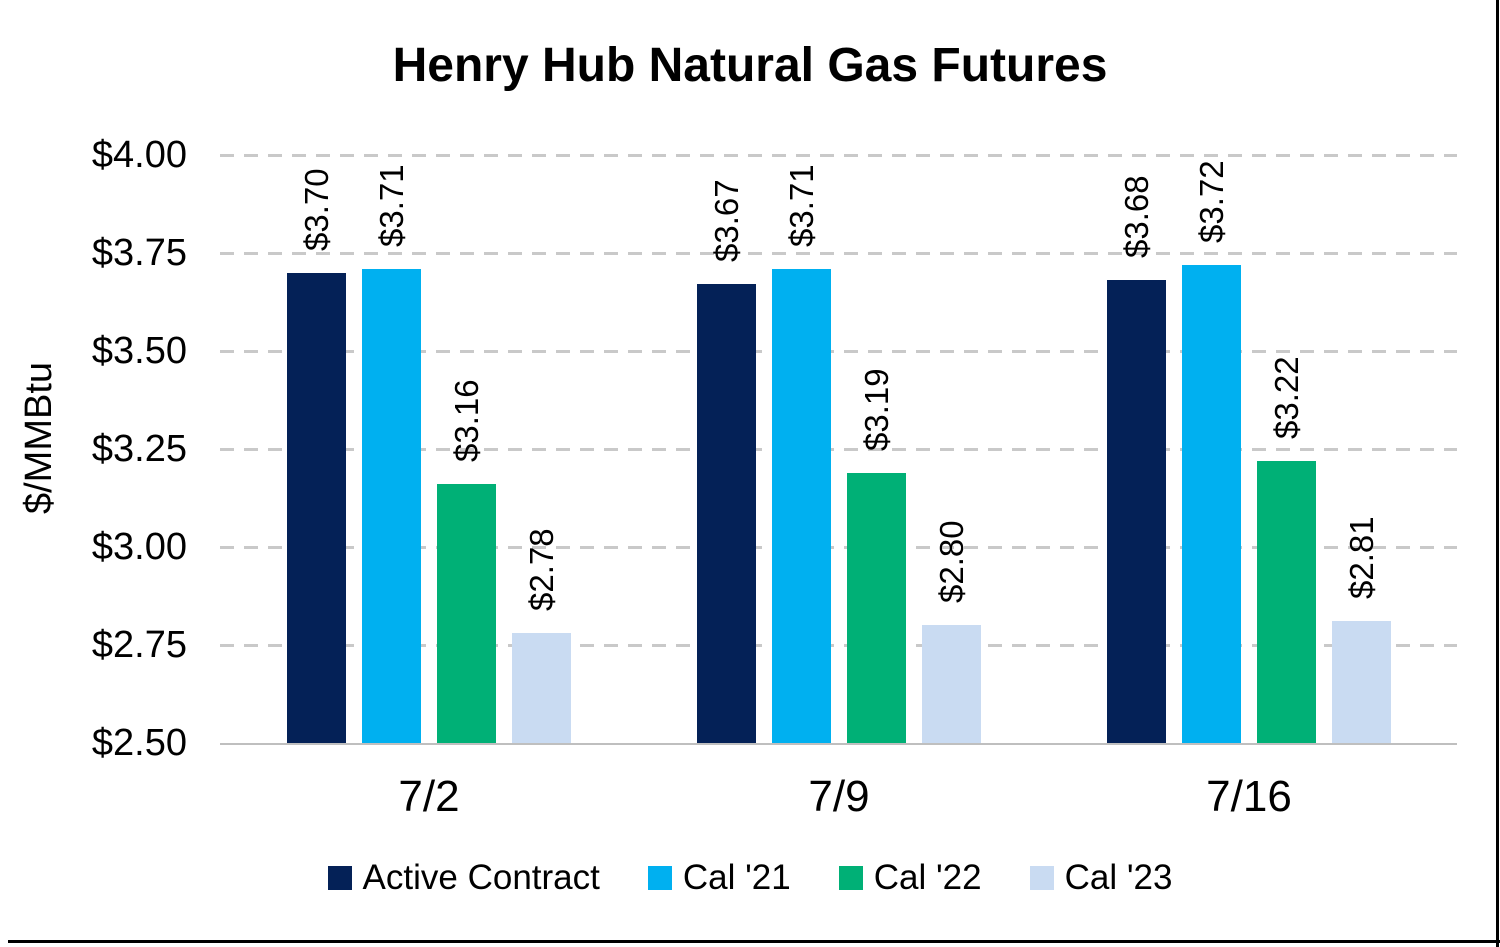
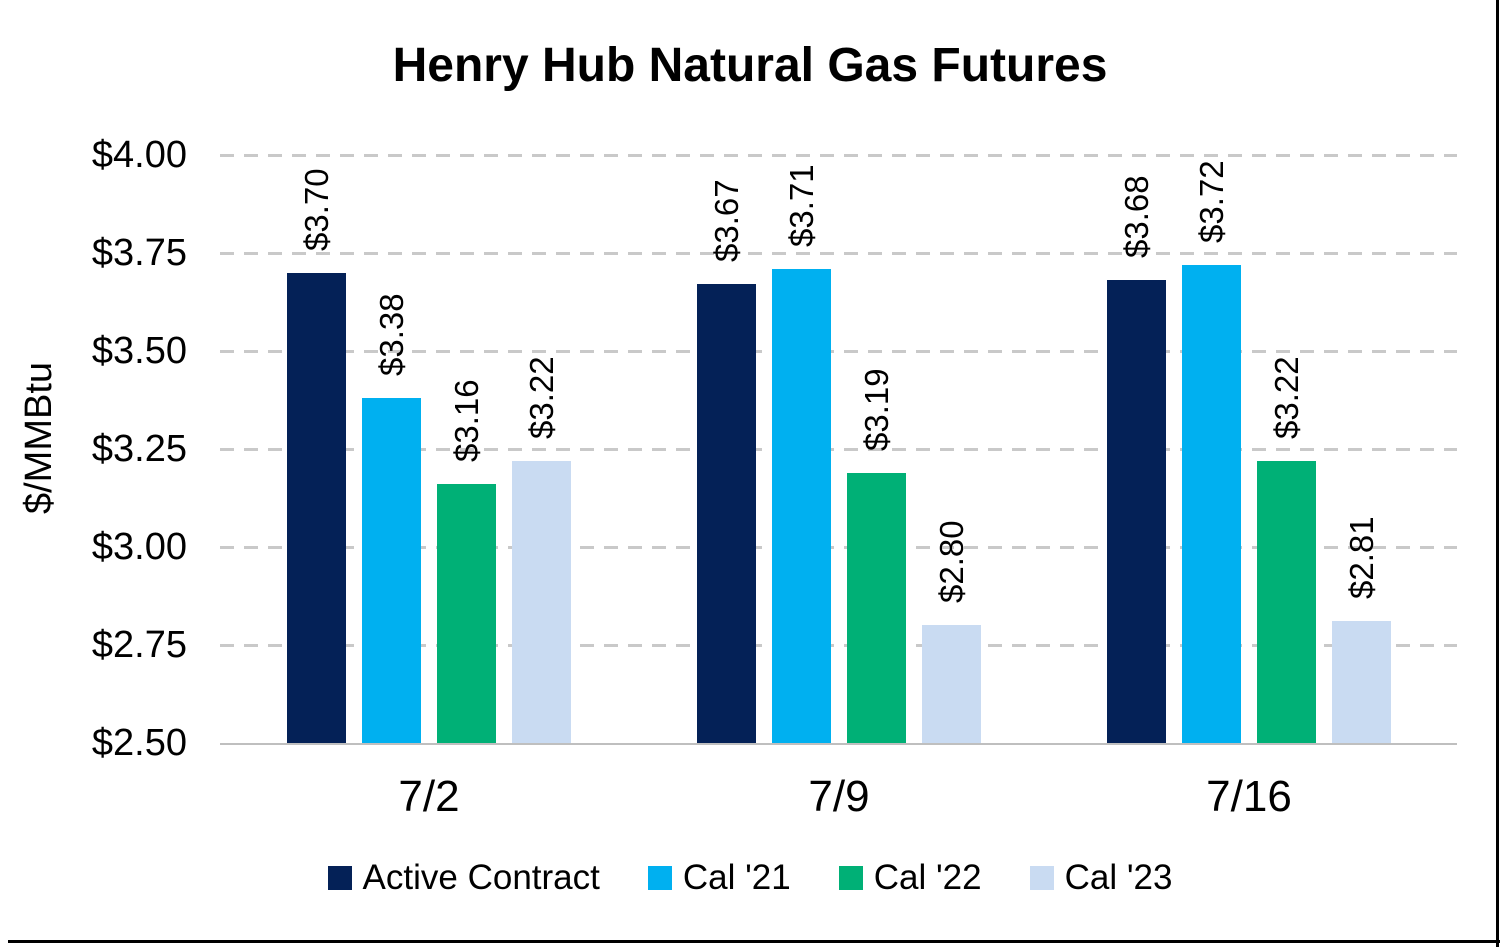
Cal '21/7/2: $3.71 -> $3.38
Cal '23/7/2: $2.78 -> $3.22
